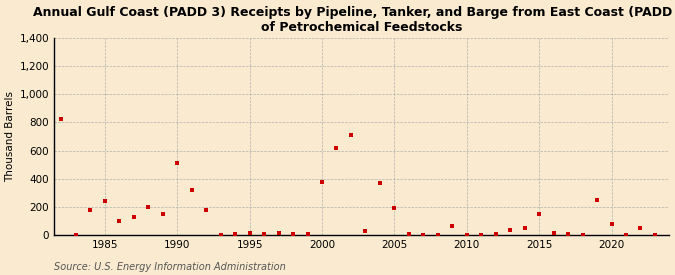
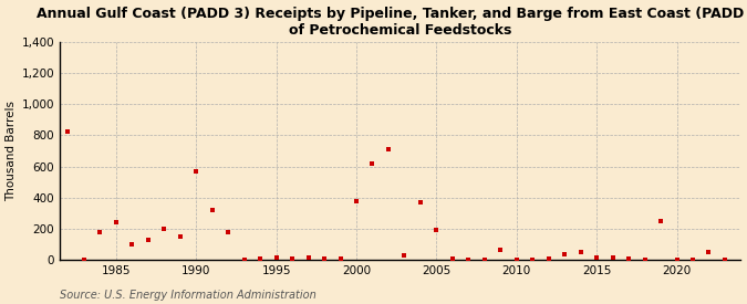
1990: 510 -> 570
2015: 150 -> 20
2020: 80 -> 0
